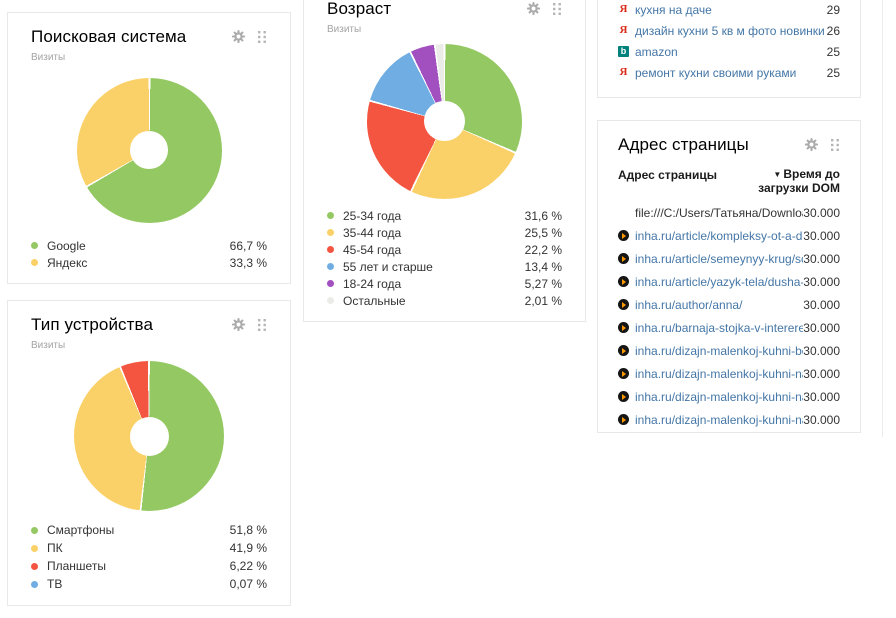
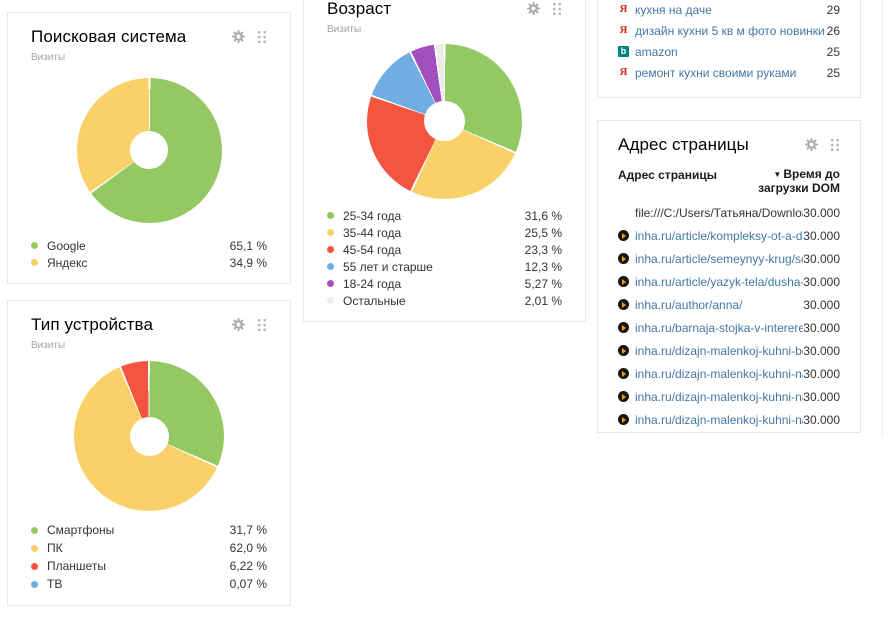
Поисковая система/Google: 66,7 -> 65,1
Поисковая система/Яндекс: 33,3 -> 34,9
Возраст/45-54 года: 22,2 -> 23,3
Возраст/55 лет и старше: 13,4 -> 12,3
Тип устройства/Смартфоны: 51,8 -> 31,7
Тип устройства/ПК: 41,9 -> 62,0
